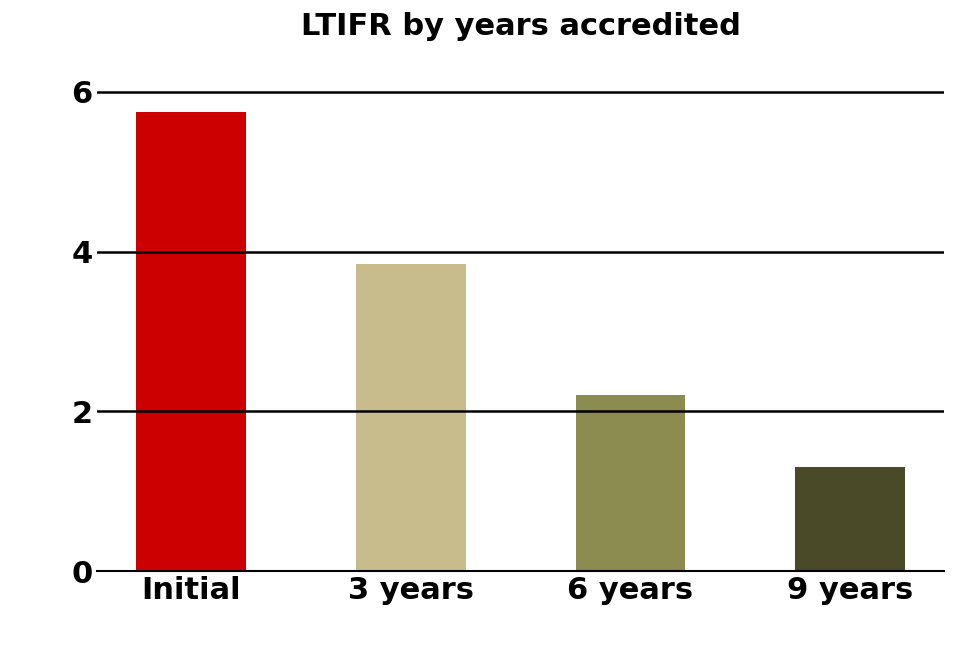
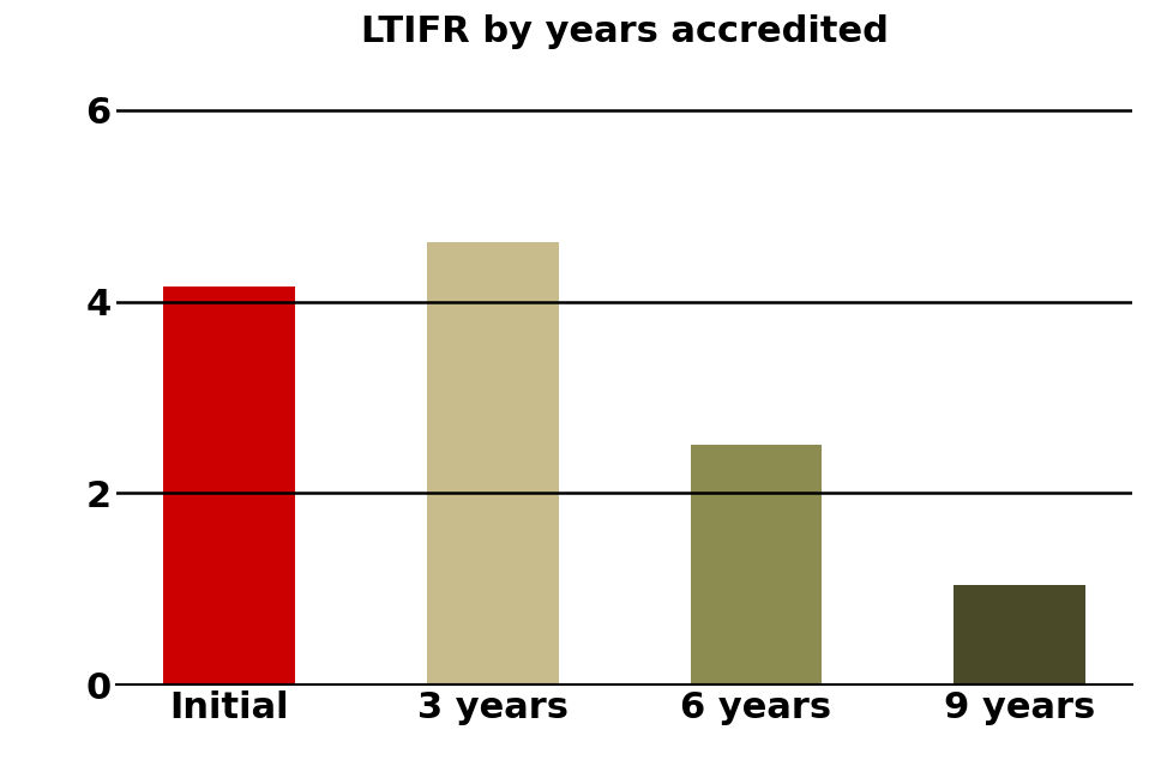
Initial: 5.75 -> 4.16
3 years: 3.85 -> 4.62
6 years: 2.20 -> 2.50
9 years: 1.30 -> 1.04
